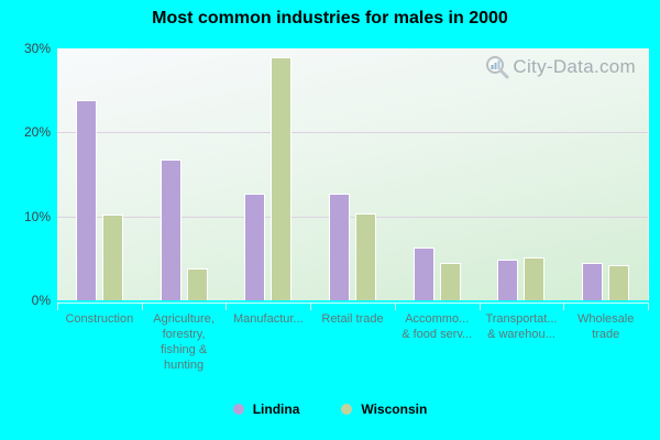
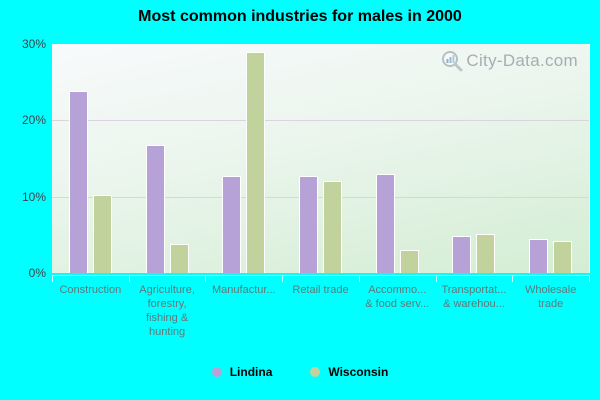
Wisconsin/Retail trade: 10% -> 12%
Lindina/Accommo... & food serv...: 6% -> 13%
Wisconsin/Accommo... & food serv...: 4% -> 3%
